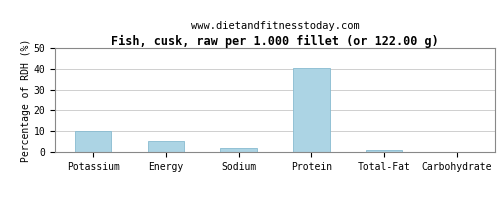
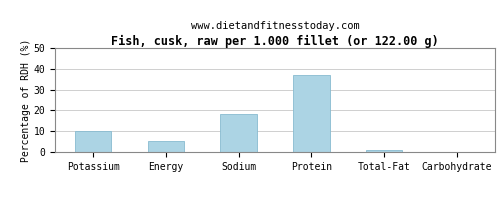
Sodium: 2.0 -> 18.5
Protein: 40.5 -> 37.0
